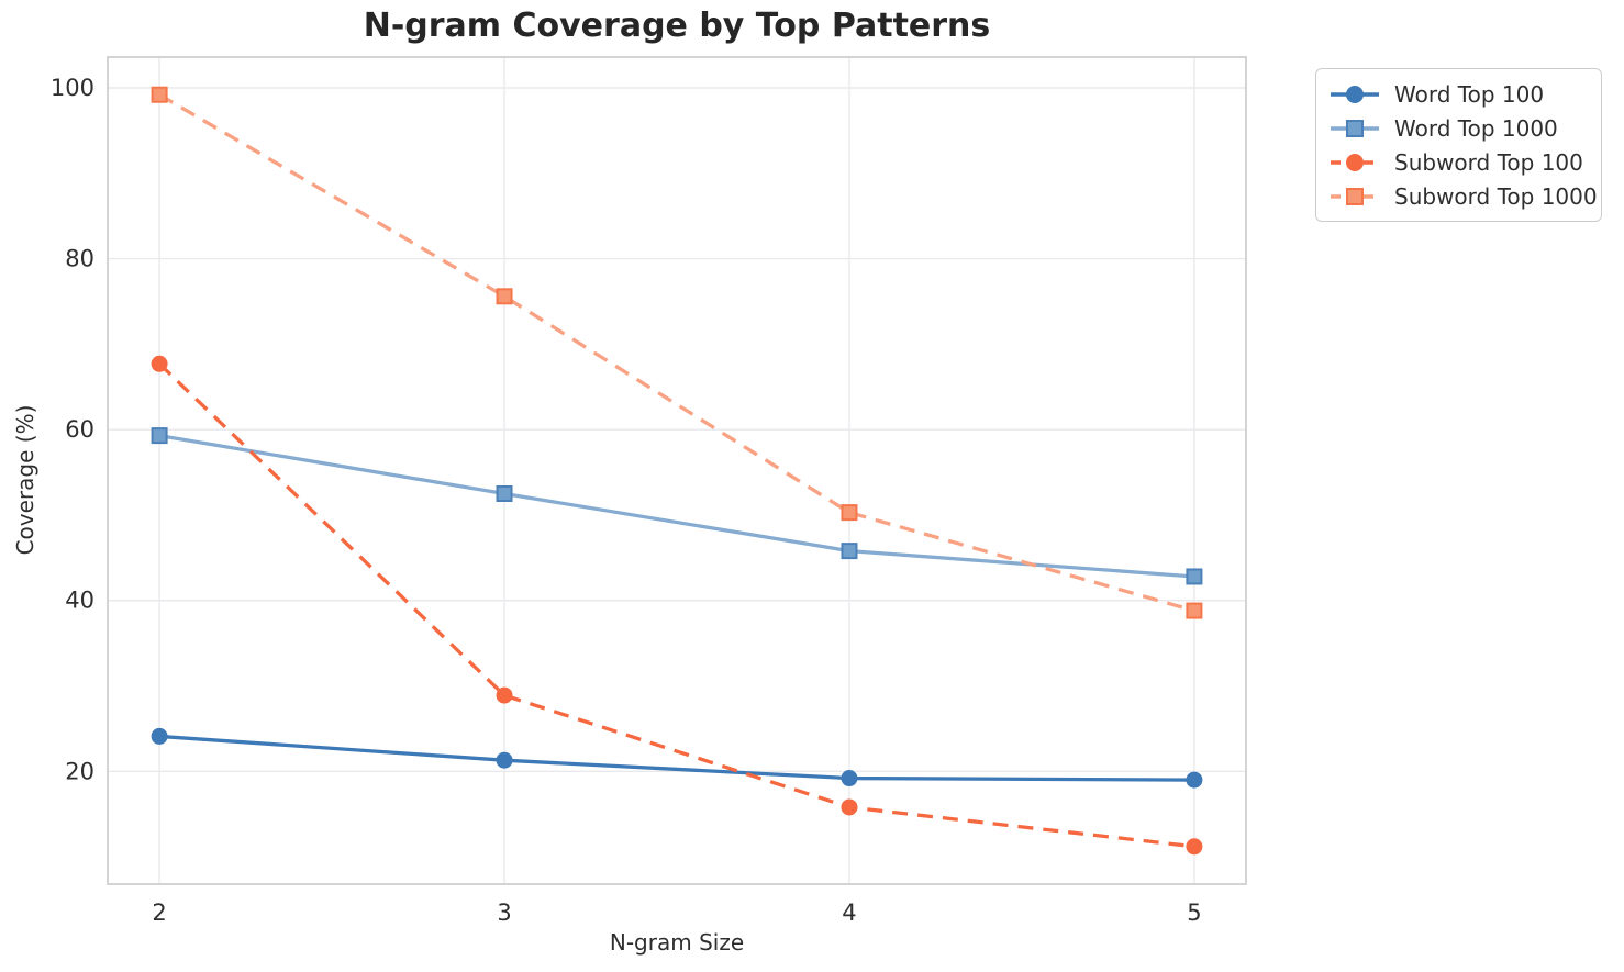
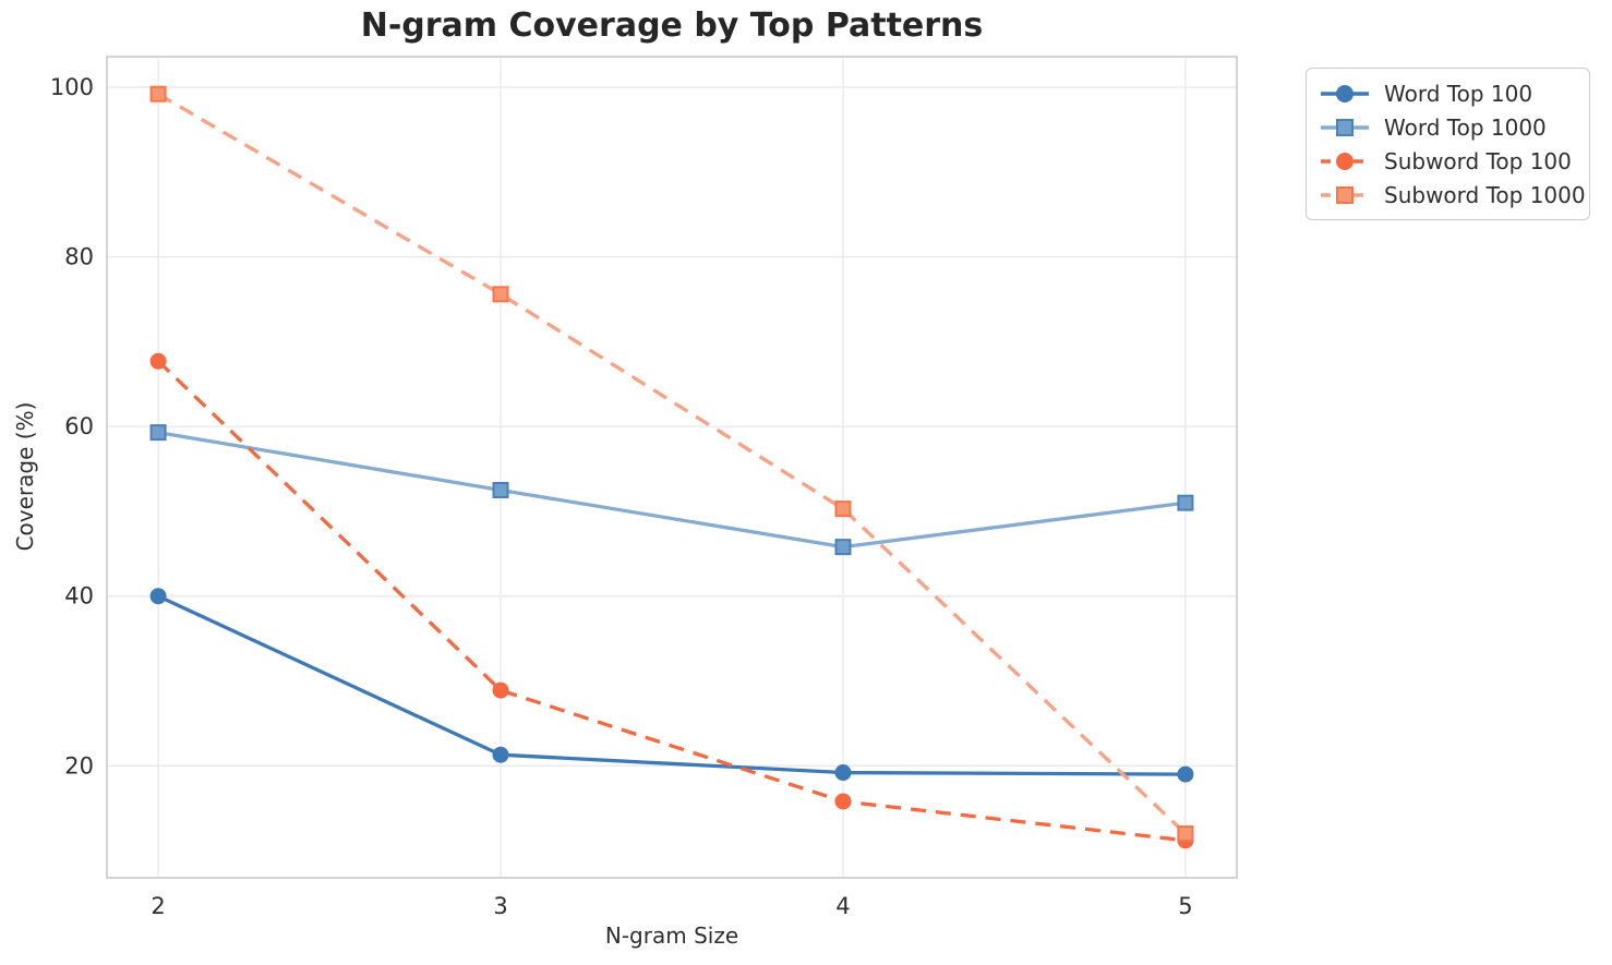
Word Top 100/2: 24 -> 40
Word Top 1000/5: 43 -> 51
Subword Top 1000/5: 39 -> 12
